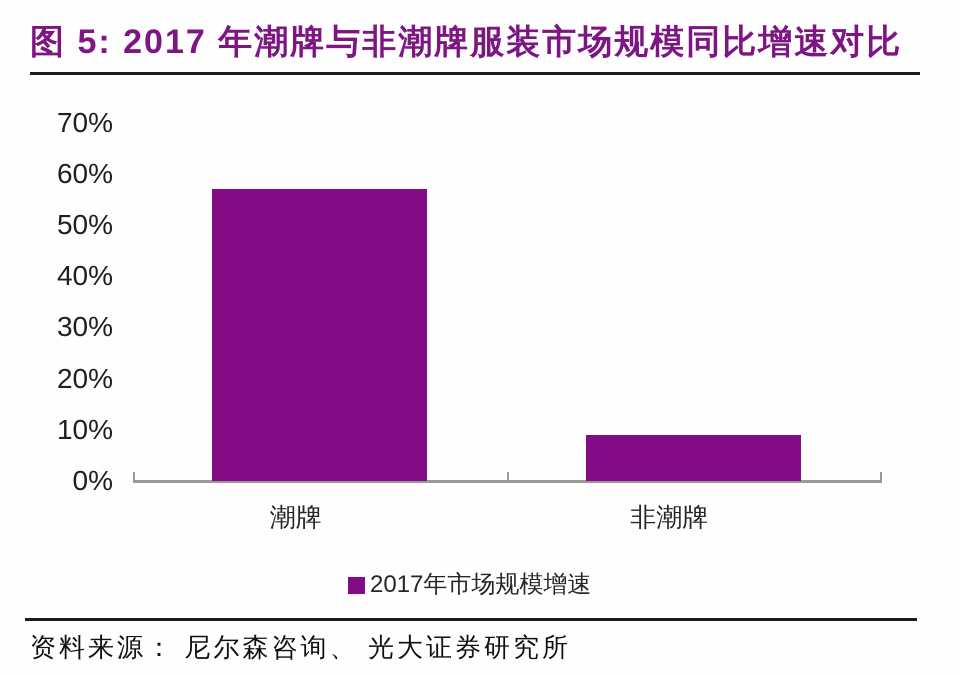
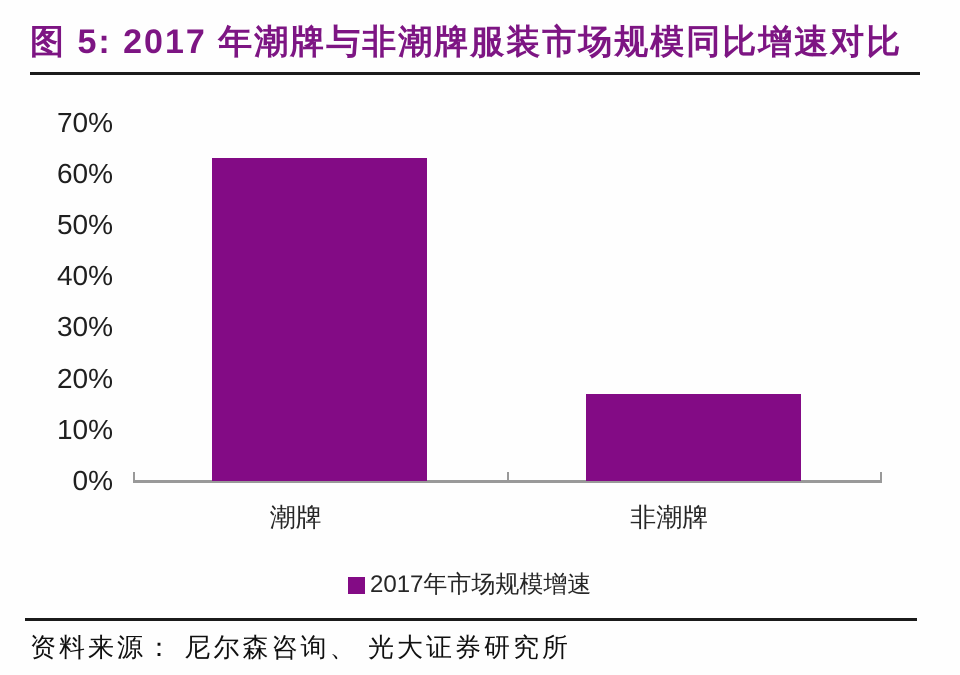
潮牌: 57% -> 63%
非潮牌: 9% -> 17%
